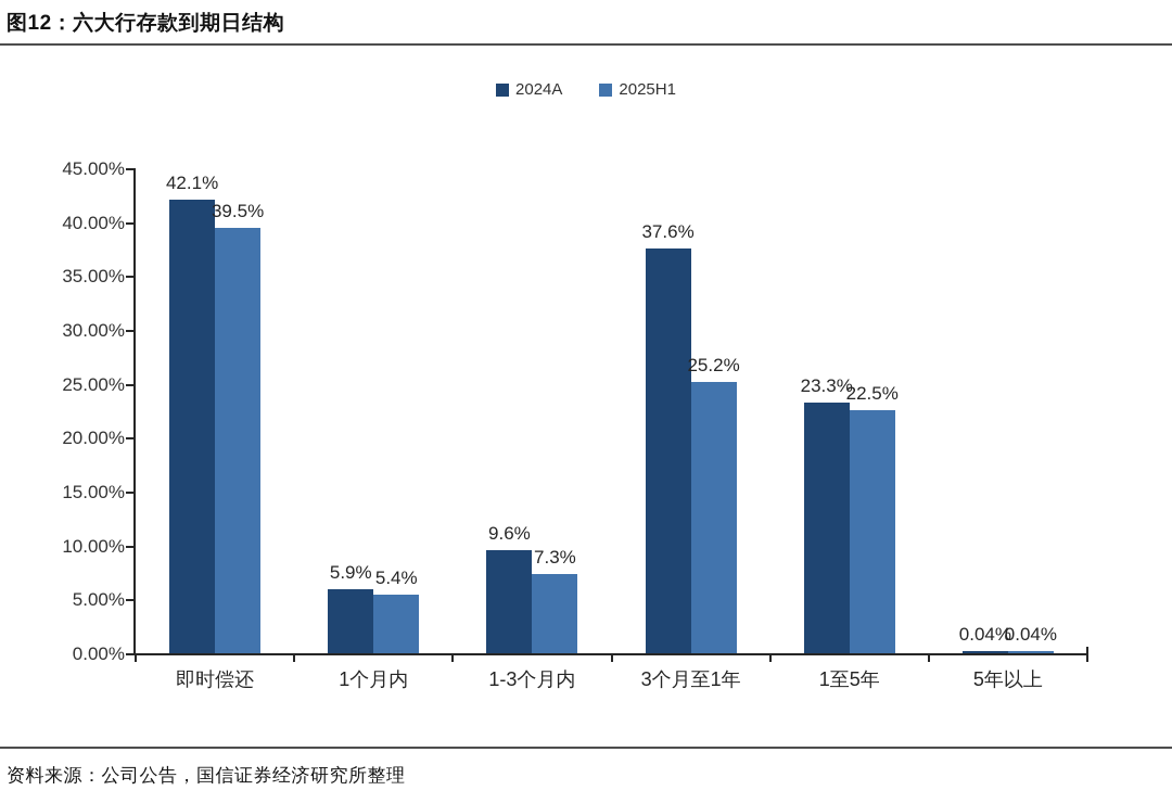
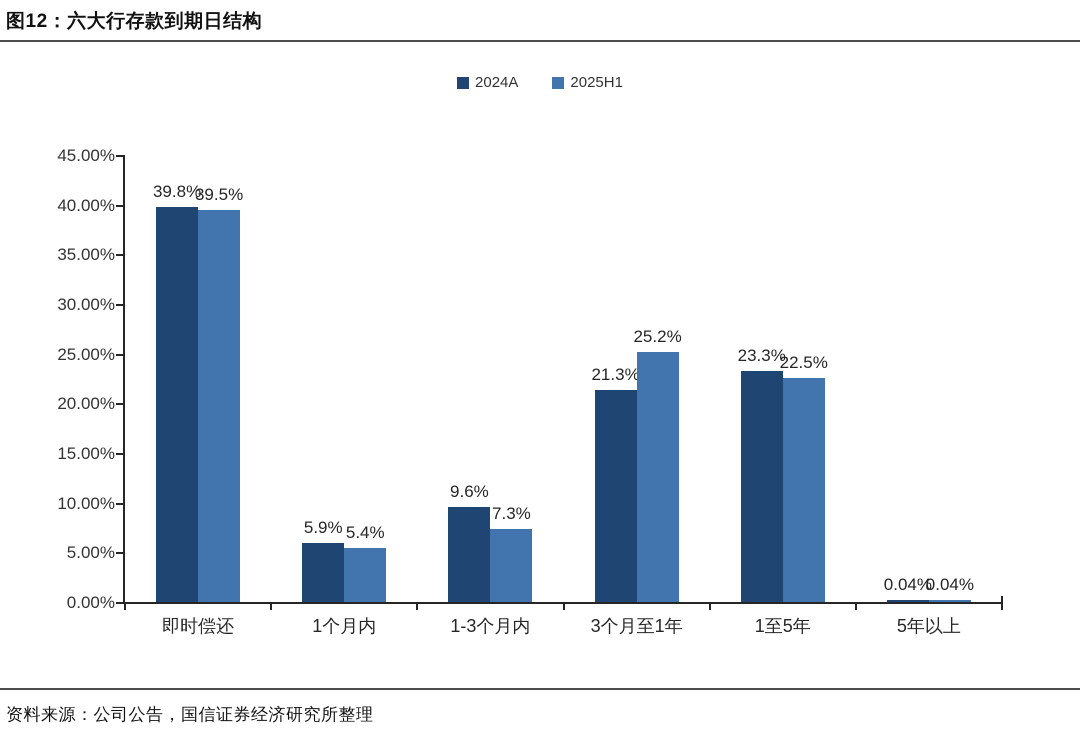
2024A/即时偿还: 42.1% -> 39.8%
2024A/3个月至1年: 37.6% -> 21.3%
